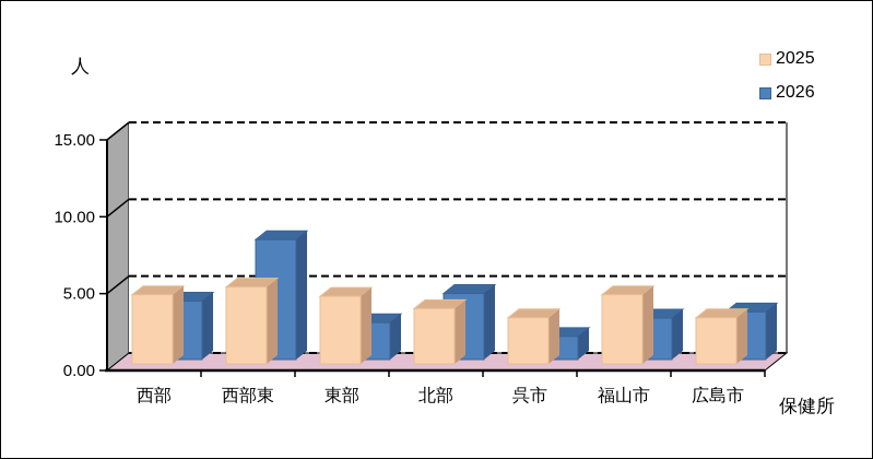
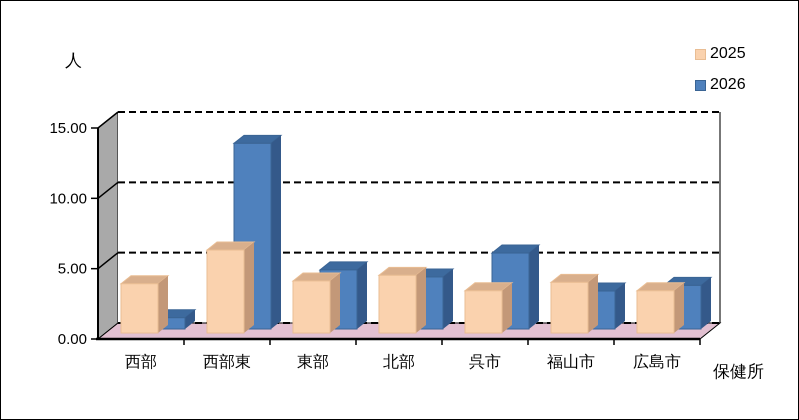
2025/西部: 4.5 -> 3.5
2026/西部: 3.8 -> 0.8
2025/西部東: 5.0 -> 5.9
2026/西部東: 7.8 -> 13.2
2025/東部: 4.4 -> 3.7
2026/東部: 2.4 -> 4.2
2025/北部: 3.6 -> 4.1
2026/北部: 4.3 -> 3.7
2026/呉市: 1.5 -> 5.4
2025/福山市: 4.5 -> 3.6
